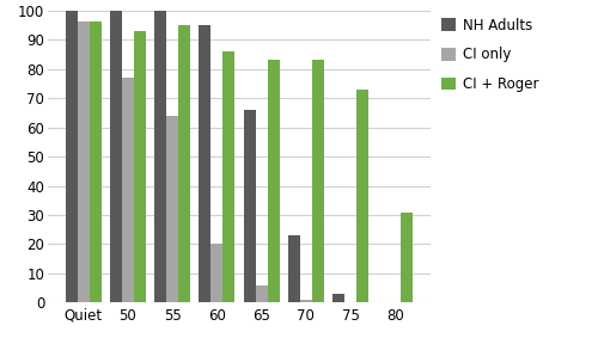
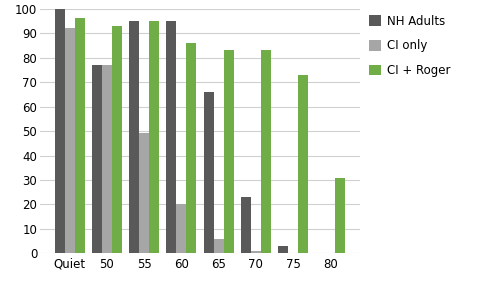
CI only/Quiet: 96 -> 92
NH Adults/50: 100 -> 77
NH Adults/55: 100 -> 95
CI only/55: 64 -> 49
